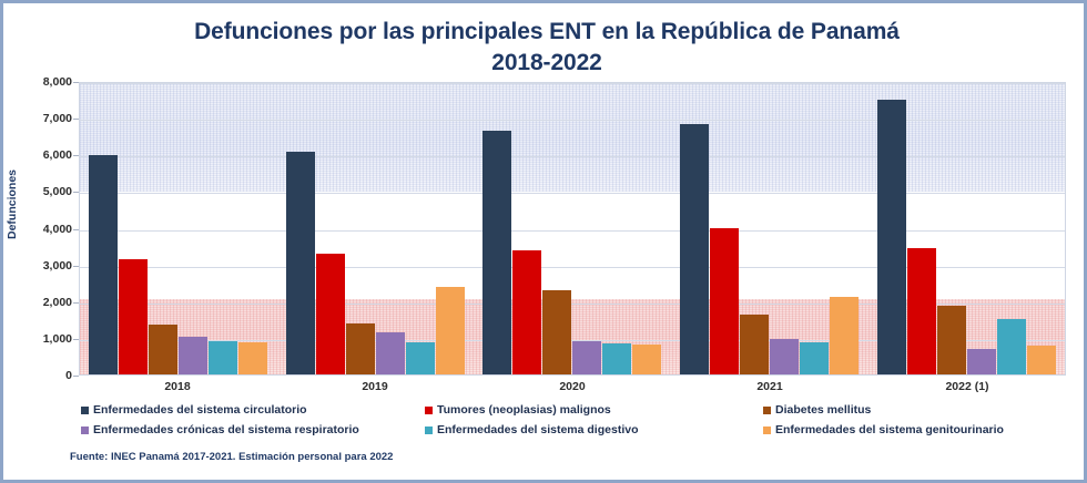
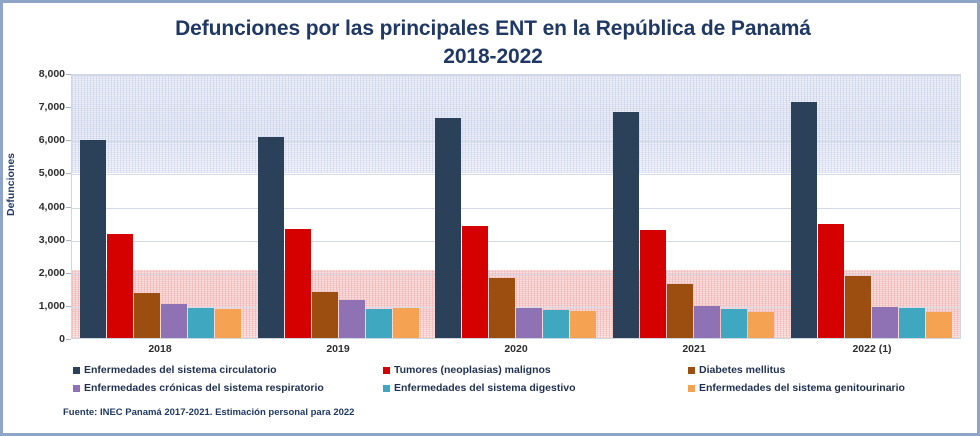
Enfermedades del sistema genitourinario/2019: 2400 -> 900
Diabetes mellitus/2020: 2300 -> 1800
Tumores (neoplasias) malignos/2021: 4000 -> 3300
Enfermedades del sistema genitourinario/2021: 2100 -> 800
Enfermedades del sistema circulatorio/2022 (1): 7500 -> 7100
Enfermedades crónicas del sistema respiratorio/2022 (1): 700 -> 900
Enfermedades del sistema digestivo/2022 (1): 1500 -> 900
